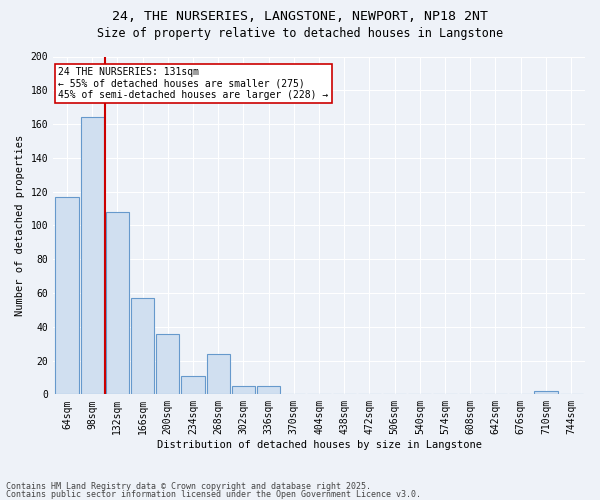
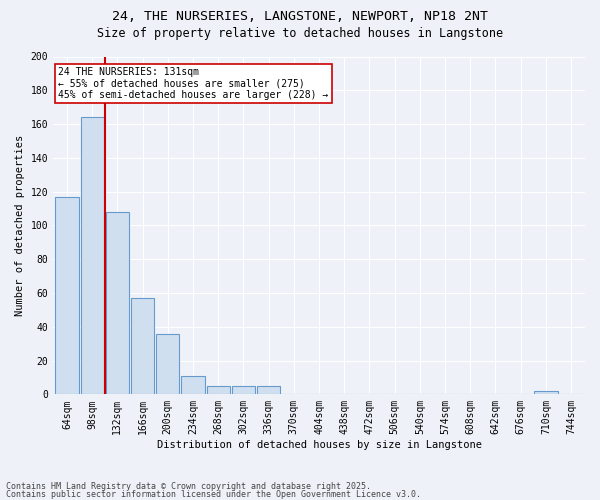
268sqm: 24 -> 5
